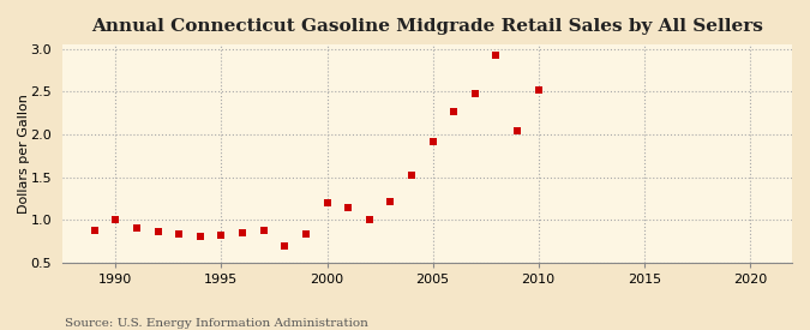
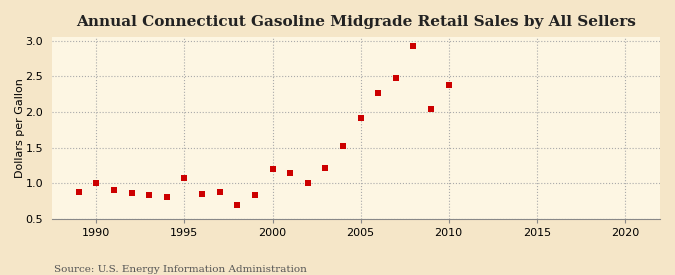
1995: 0.82 -> 1.08
2010: 2.52 -> 2.38
